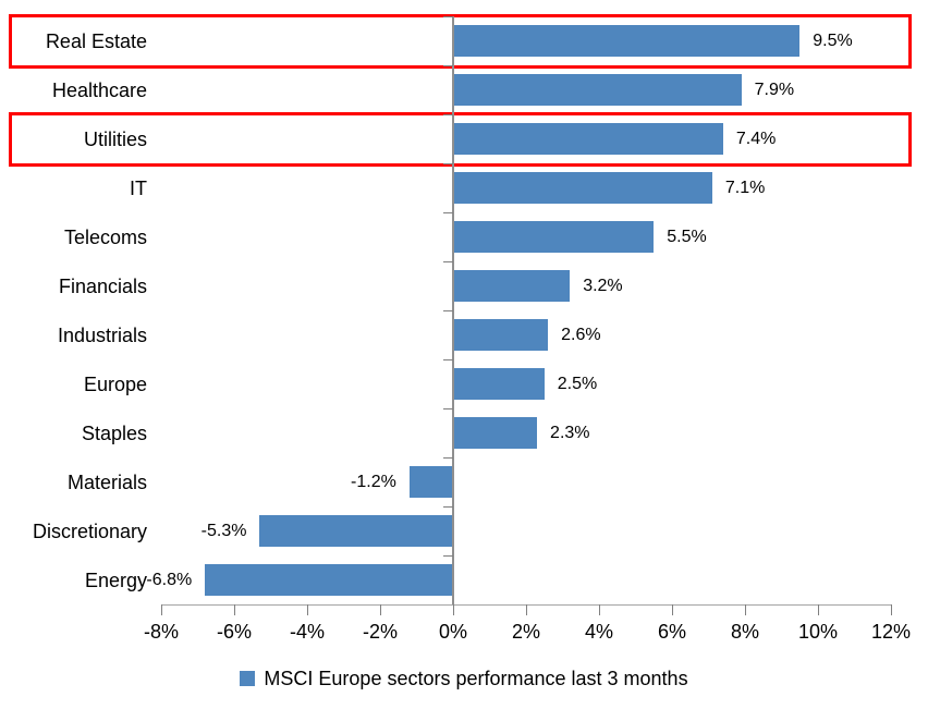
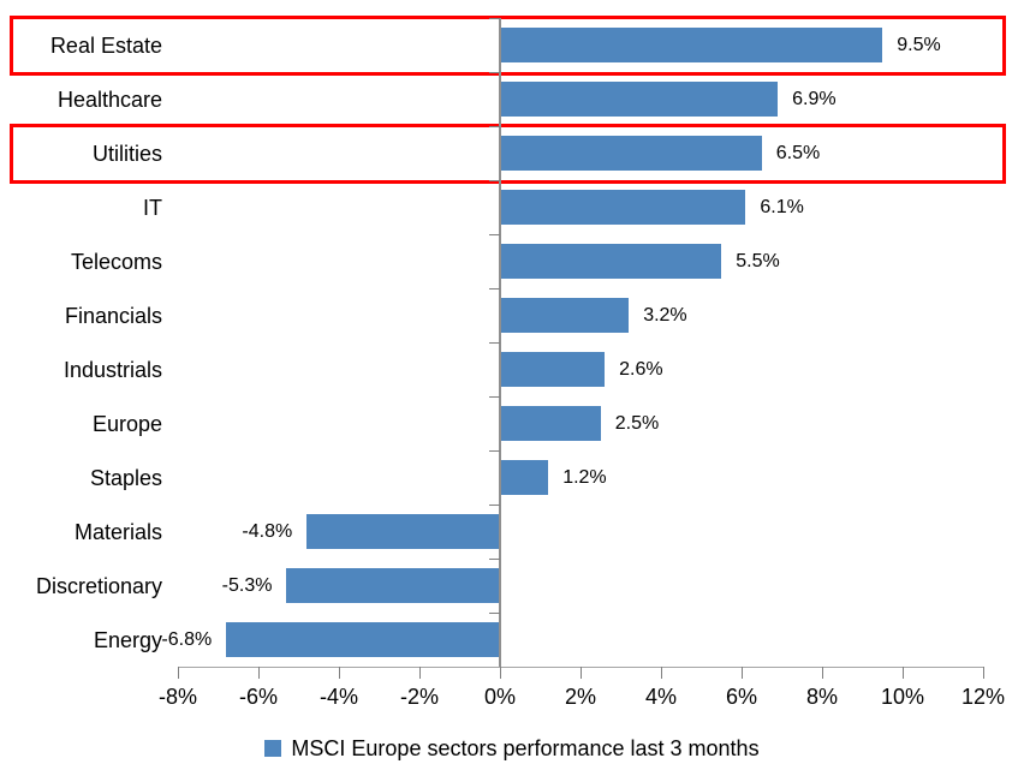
Healthcare: 7.9% -> 6.9%
Utilities: 7.4% -> 6.5%
IT: 7.1% -> 6.1%
Staples: 2.3% -> 1.2%
Materials: -1.2% -> -4.8%
